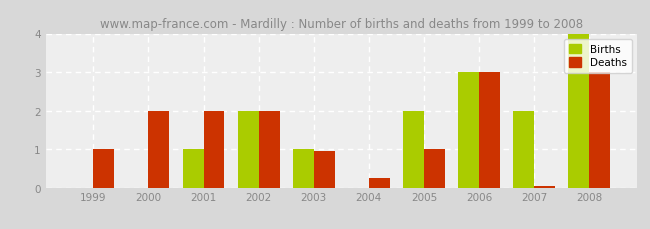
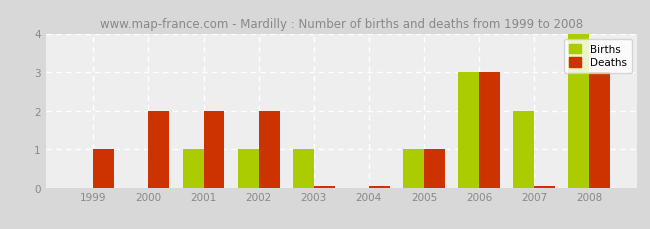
Births/2002: 2 -> 1
Deaths/2003: 0.95 -> 0.04
Deaths/2004: 0.25 -> 0.04
Births/2005: 2 -> 1
